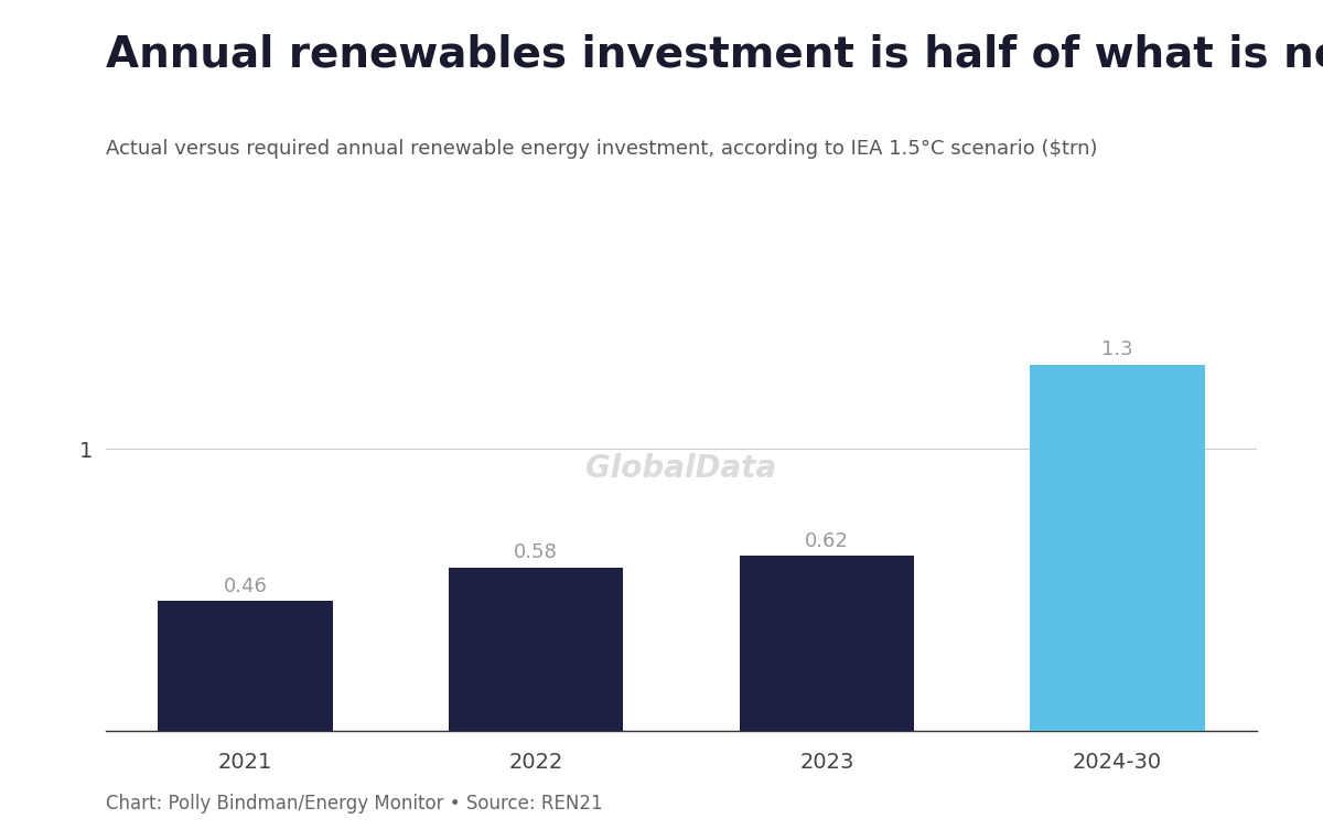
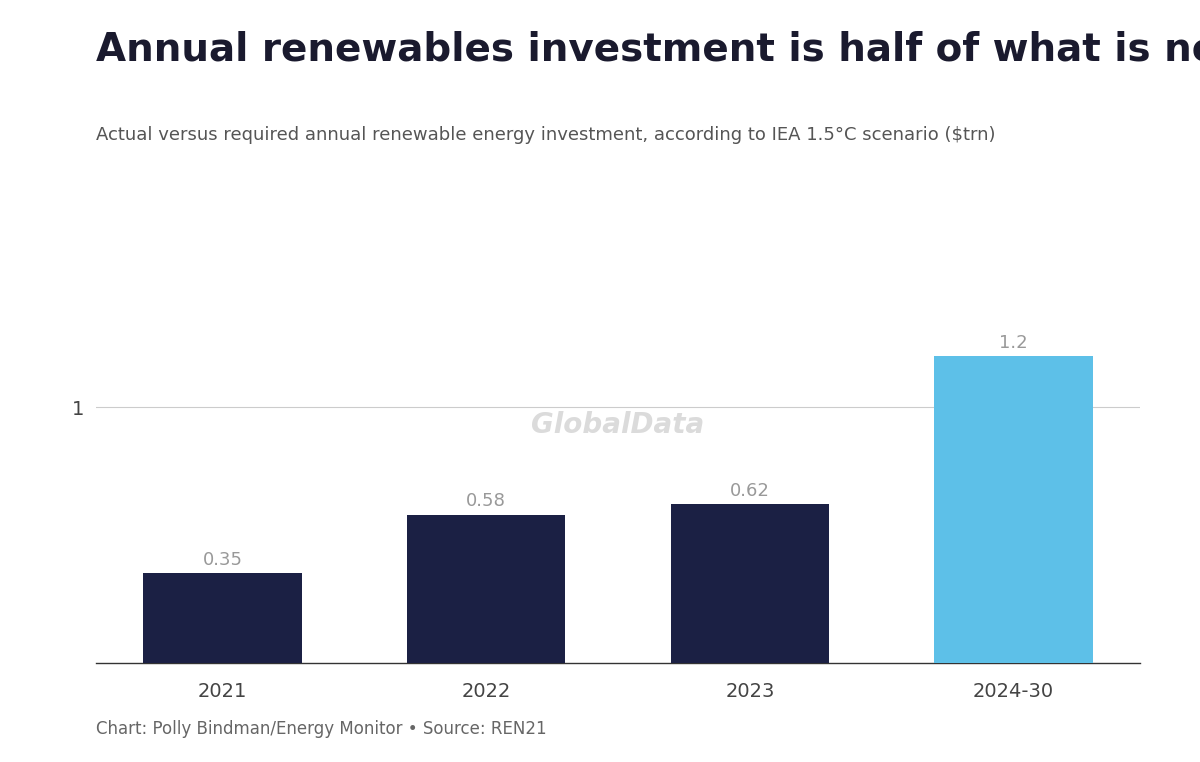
2021: 0.46 -> 0.35
2024-30: 1.3 -> 1.2
